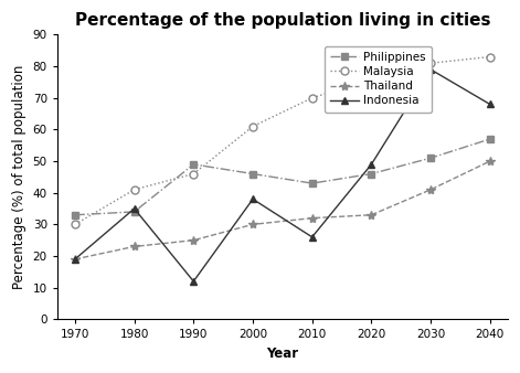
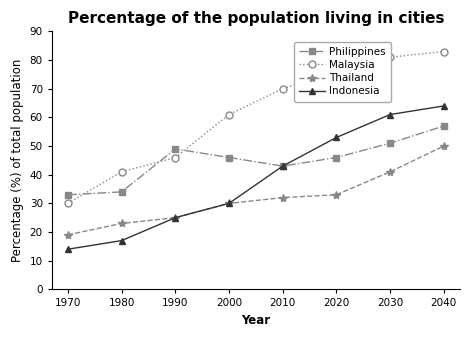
Indonesia/1970: 19 -> 14
Indonesia/1980: 35 -> 17
Indonesia/1990: 12 -> 25
Indonesia/2000: 38 -> 30
Indonesia/2010: 26 -> 43
Indonesia/2020: 49 -> 53
Indonesia/2030: 79 -> 61
Indonesia/2040: 68 -> 64
